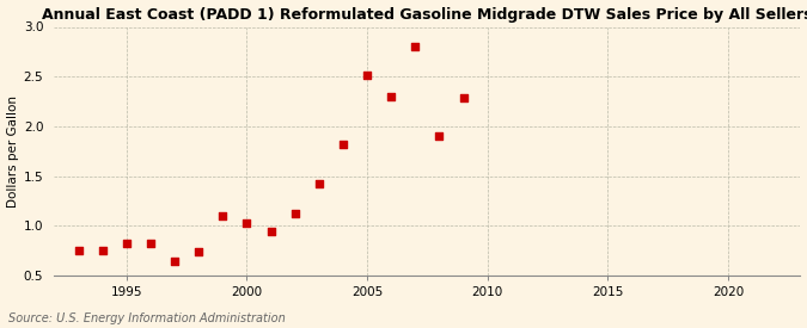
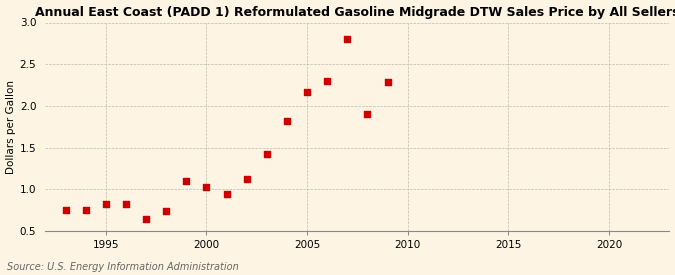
2005: 2.52 -> 2.17
